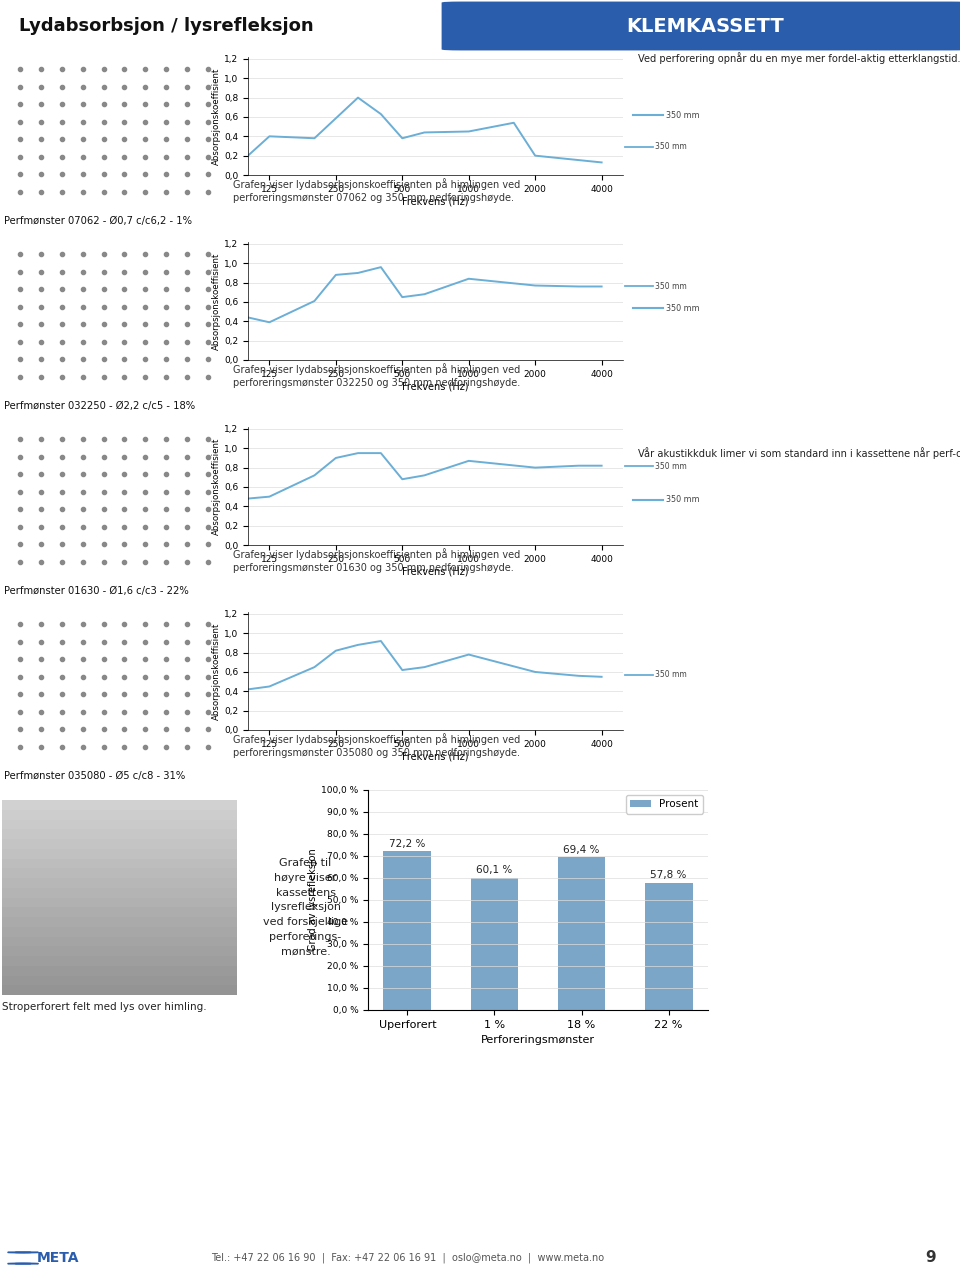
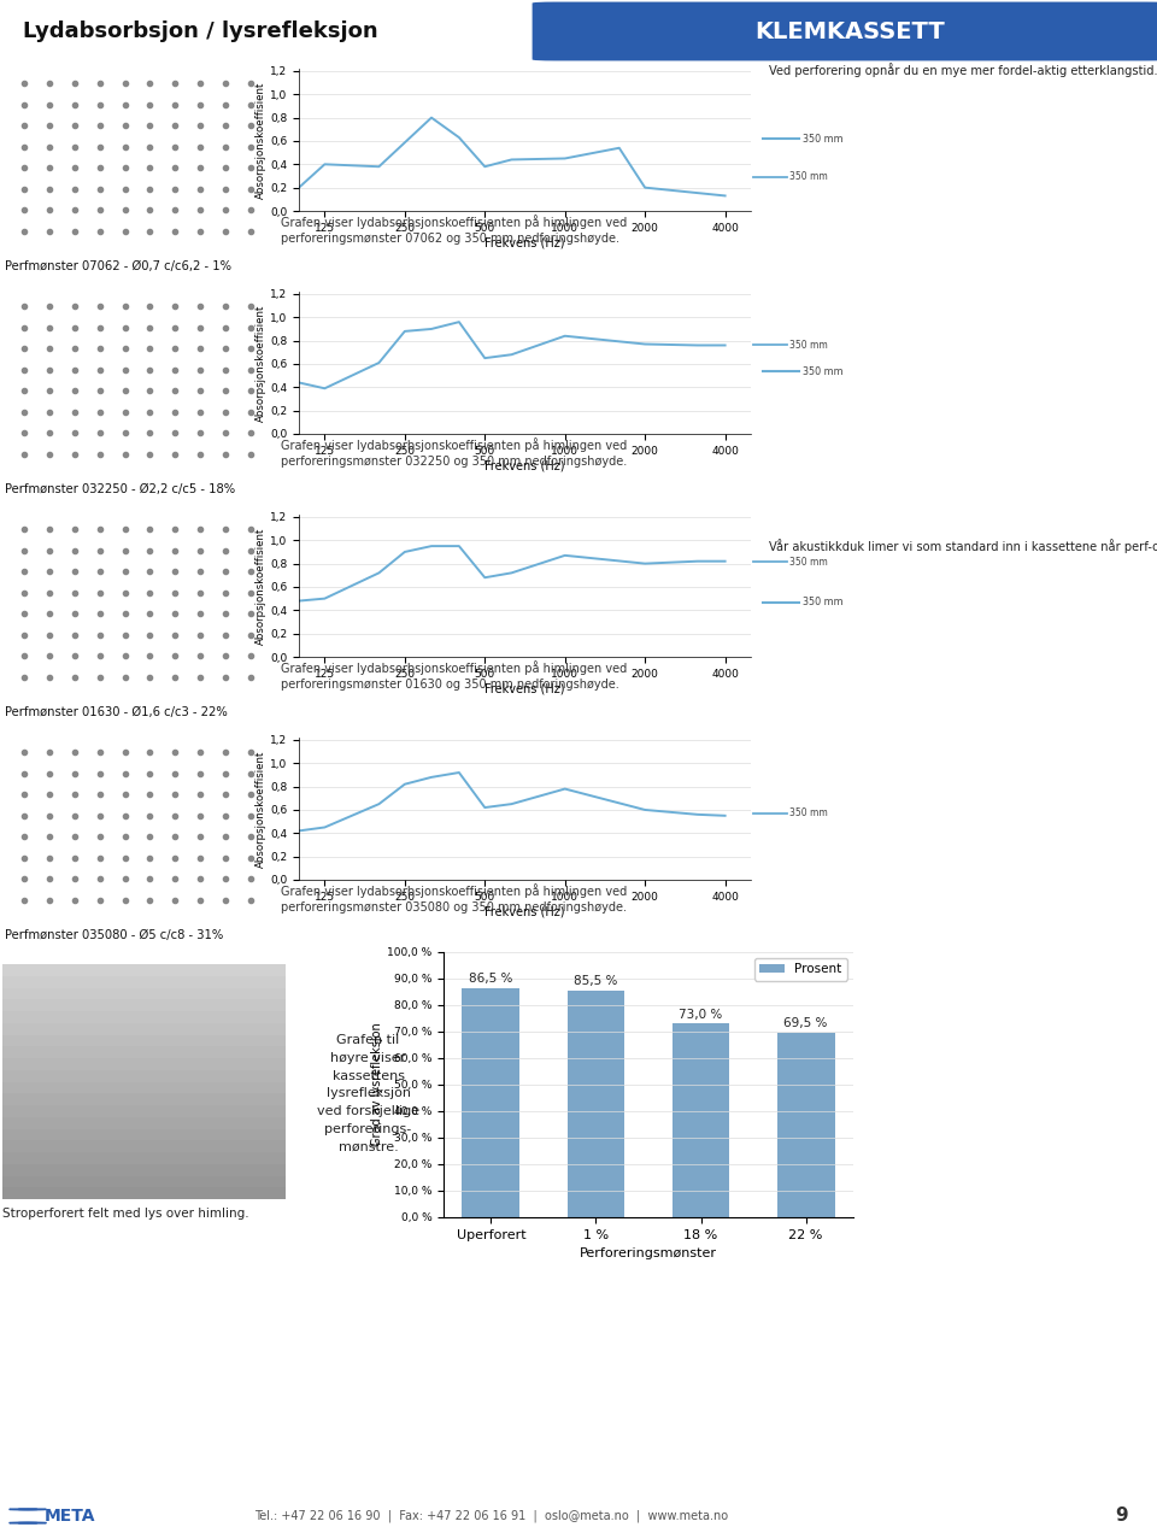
Uperforert: 72,2 -> 86,5
1 %: 60,1 -> 85,5
18 %: 69,4 -> 73,0
22 %: 57,8 -> 69,5
